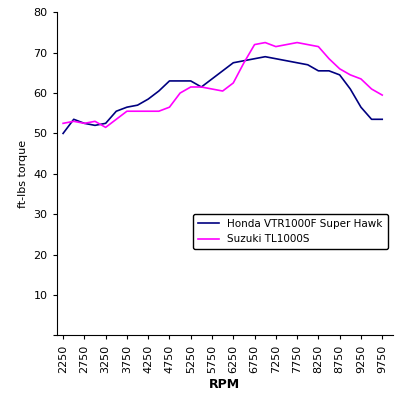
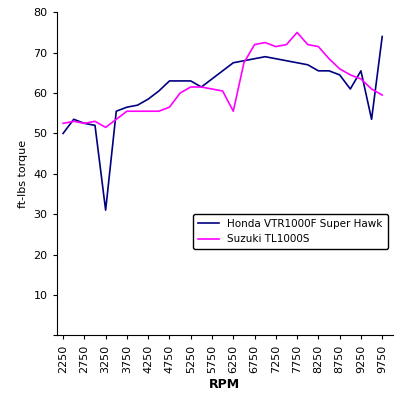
Honda VTR1000F Super Hawk/3250: 52.5 -> 31.0
Suzuki TL1000S/6250: 62.5 -> 55.5
Suzuki TL1000S/7750: 72.5 -> 75.0
Honda VTR1000F Super Hawk/9250: 56.5 -> 65.5
Honda VTR1000F Super Hawk/9750: 53.5 -> 74.0
